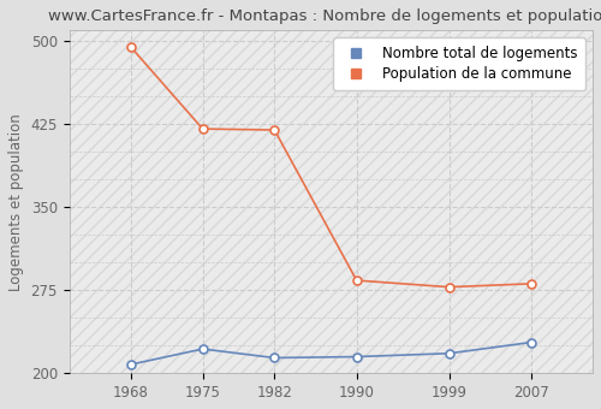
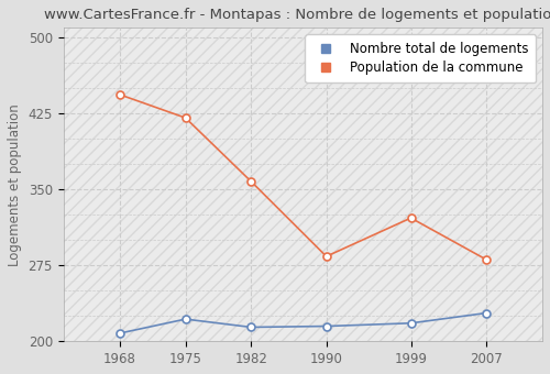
Population de la commune/1968: 495 -> 444
Population de la commune/1982: 420 -> 358
Population de la commune/1999: 278 -> 322
